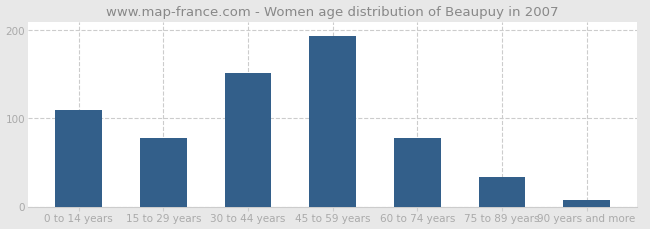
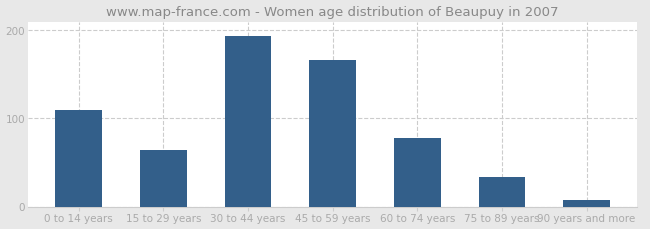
15 to 29 years: 78 -> 64
30 to 44 years: 152 -> 194
45 to 59 years: 193 -> 166
